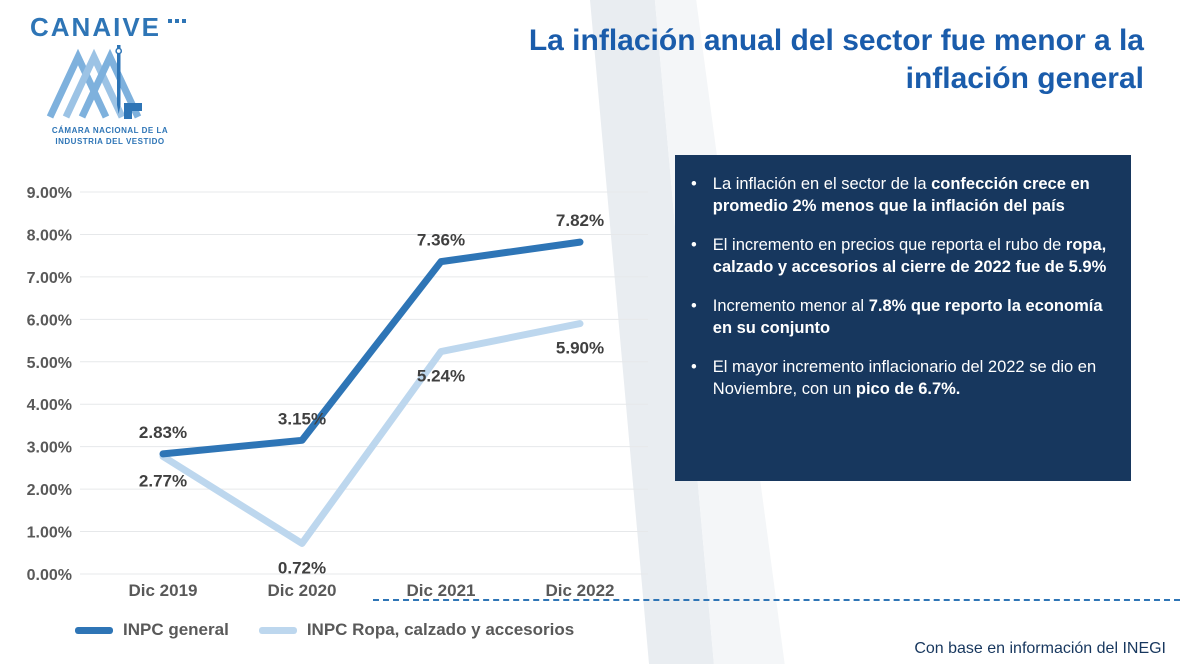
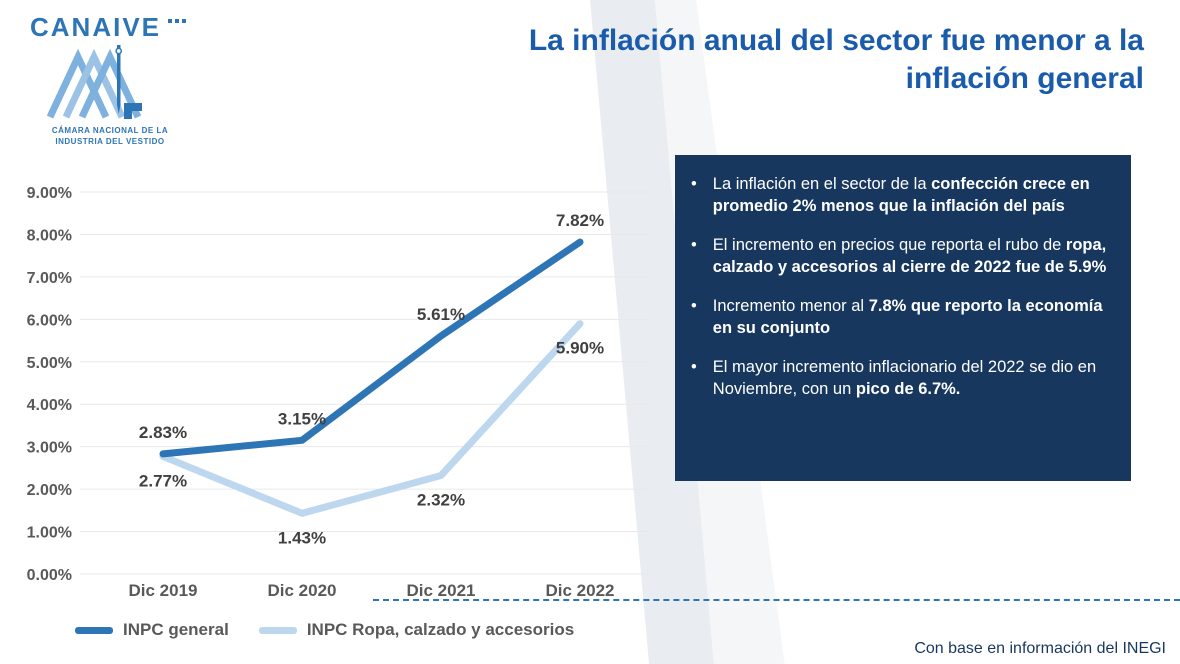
INPC Ropa, calzado y accesorios/Dic 2020: 0.72% -> 1.43%
INPC general/Dic 2021: 7.36% -> 5.61%
INPC Ropa, calzado y accesorios/Dic 2021: 5.24% -> 2.32%
